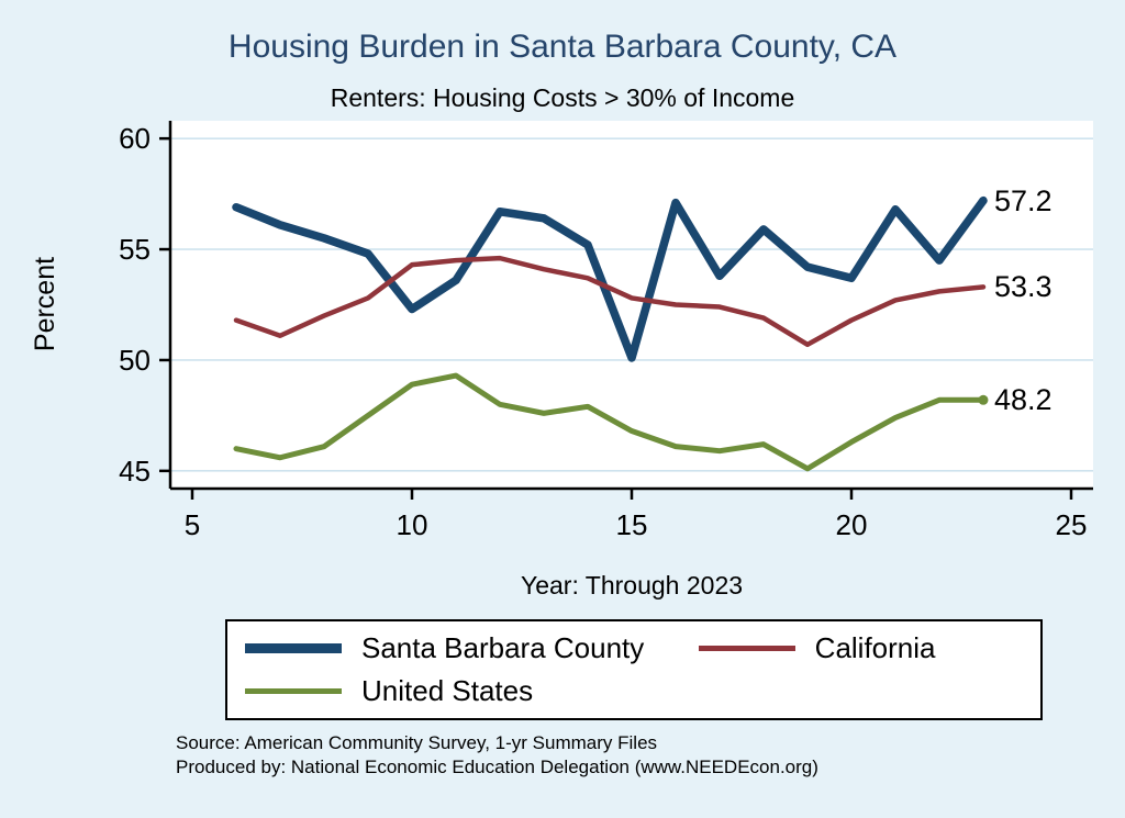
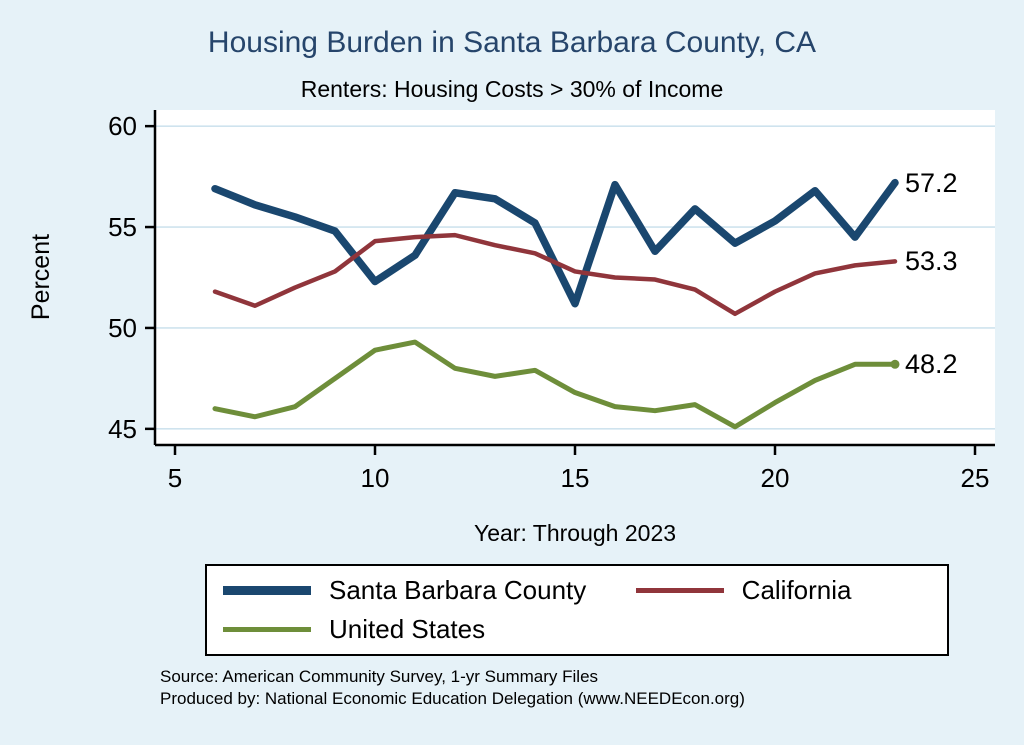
Santa Barbara County/15: 50.1 -> 51.2
Santa Barbara County/20: 53.7 -> 55.3
